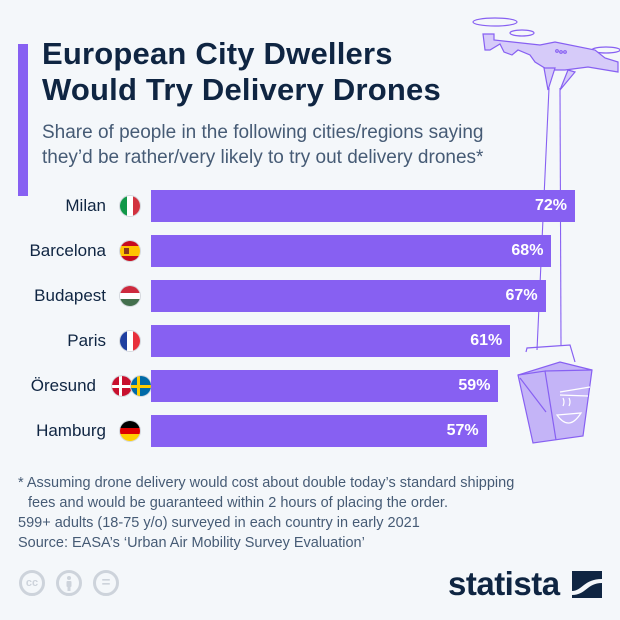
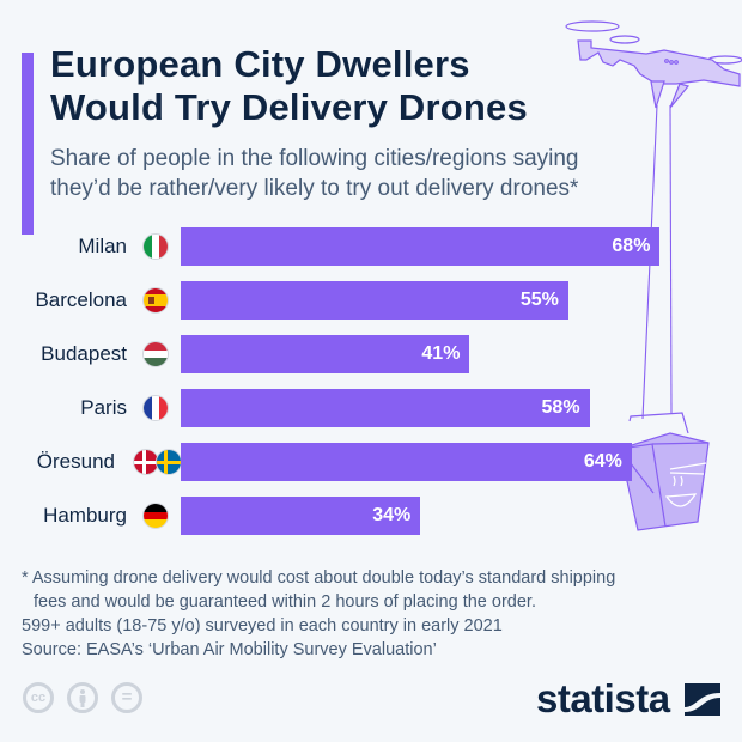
Milan: 72% -> 68%
Barcelona: 68% -> 55%
Budapest: 67% -> 41%
Paris: 61% -> 58%
Öresund: 59% -> 64%
Hamburg: 57% -> 34%
